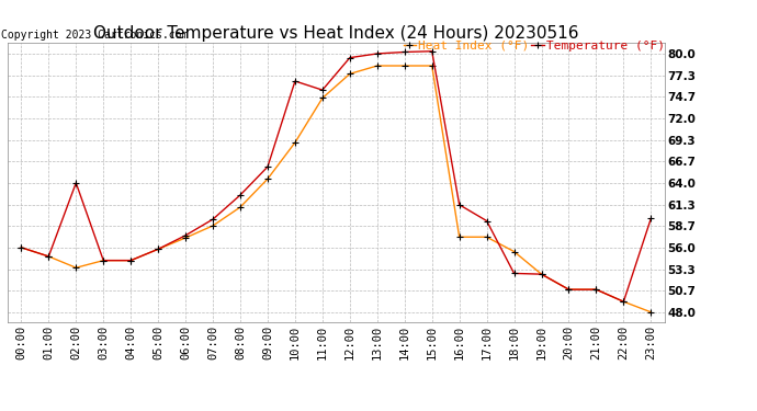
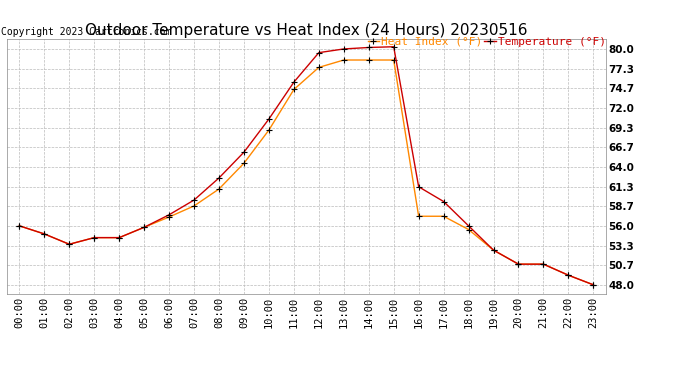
Temperature (°F)/02:00: 64.0 -> 53.5
Temperature (°F)/10:00: 76.6 -> 70.5
Temperature (°F)/18:00: 52.8 -> 56.0
Temperature (°F)/23:00: 59.6 -> 48.0
